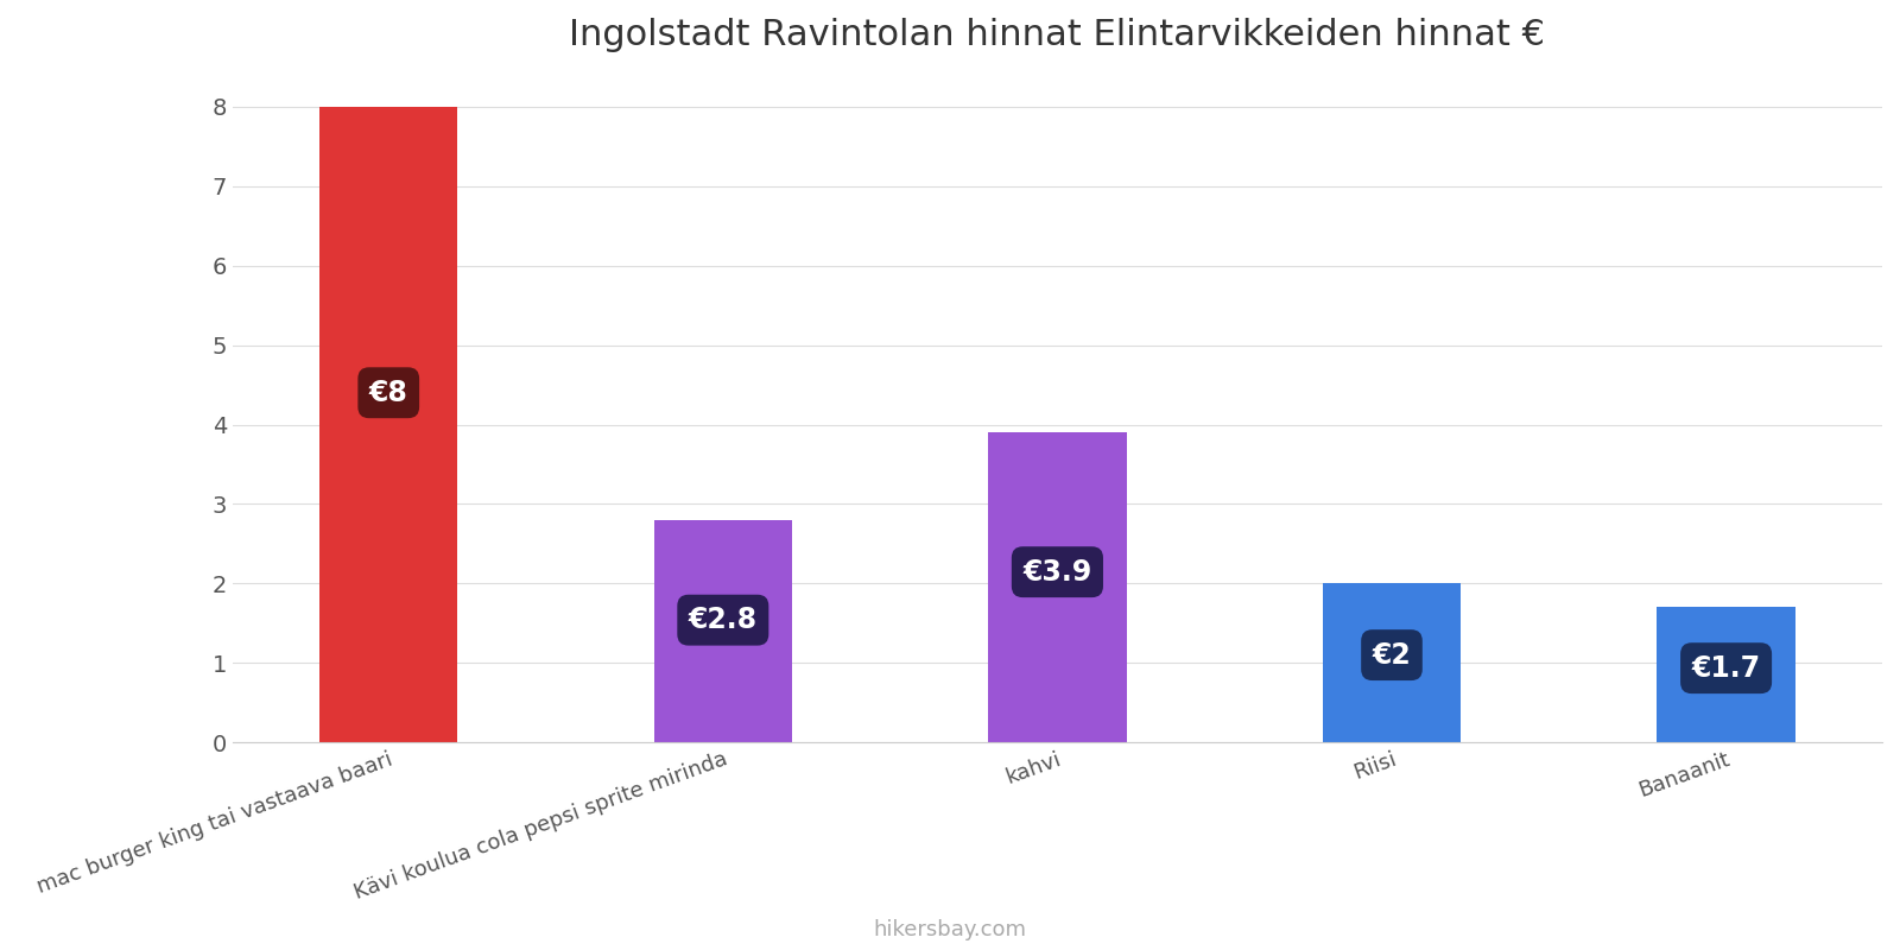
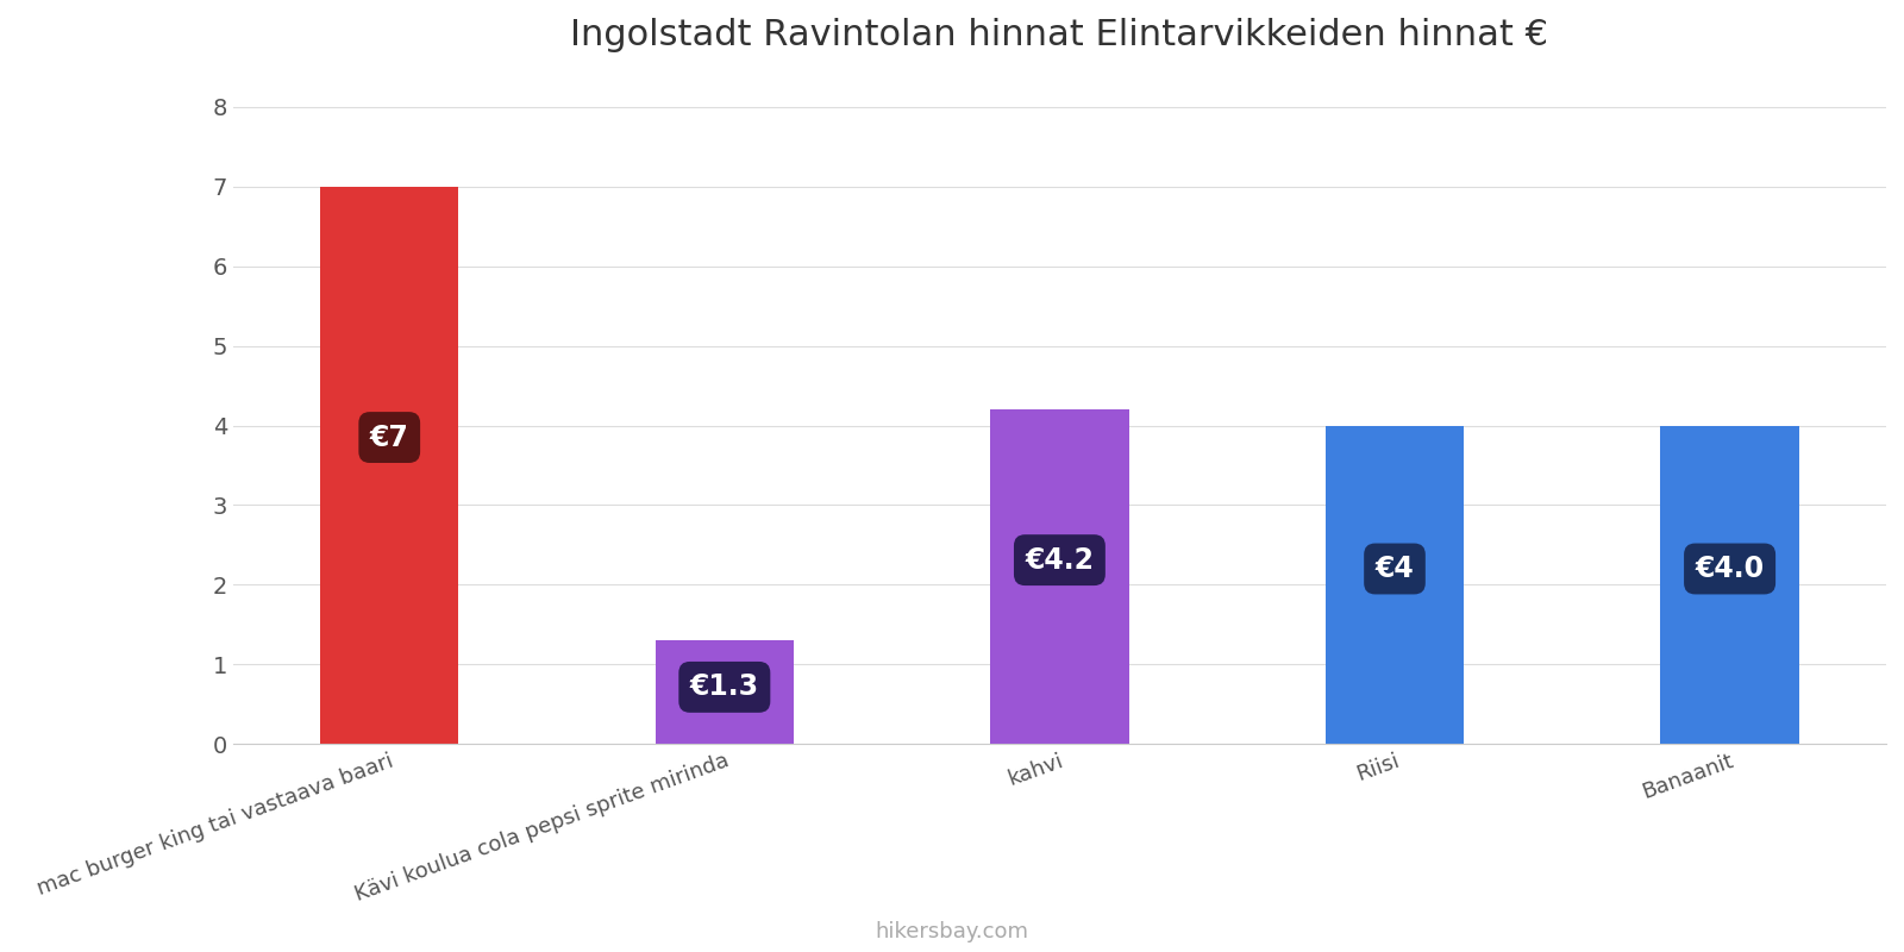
mac burger king tai vastaava baari: €8 -> €7
Kävi koulua cola pepsi sprite mirinda: €2.8 -> €1.3
kahvi: €3.9 -> €4.2
Riisi: €2 -> €4
Banaanit: €1.7 -> €4.0
